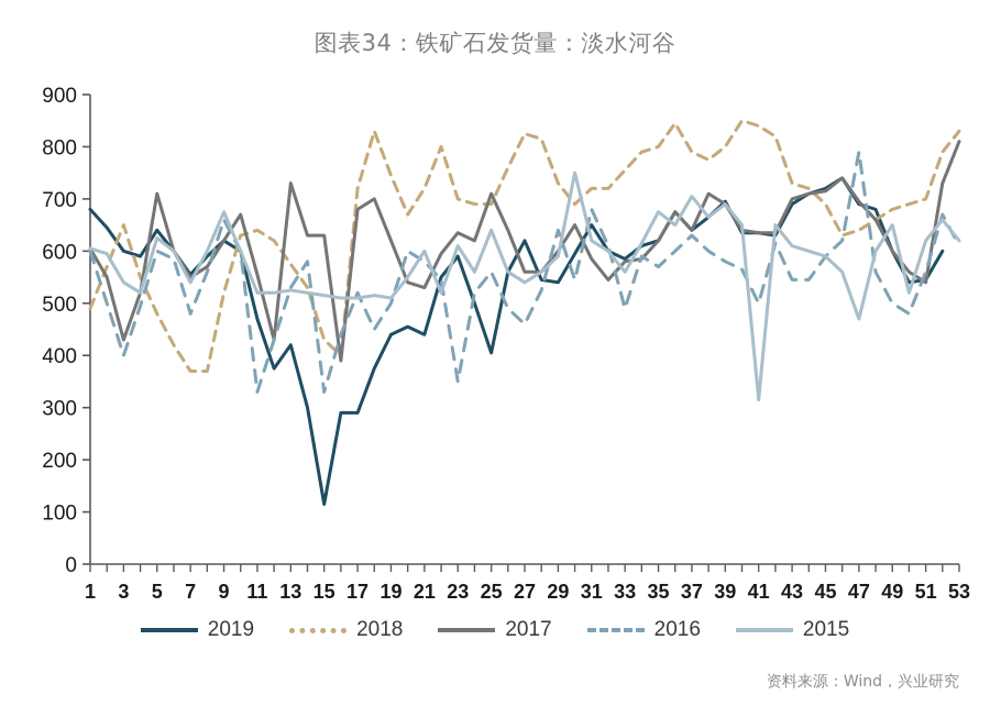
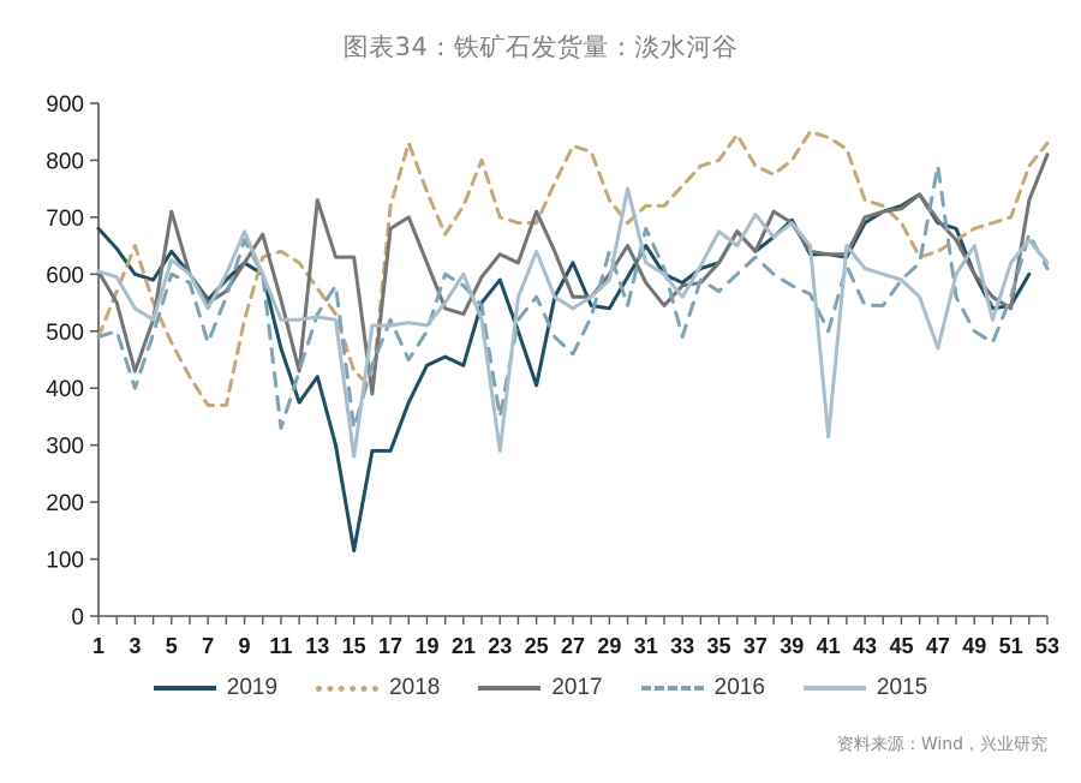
2016/1: 600 -> 490
2015/15: 520 -> 280
2015/23: 610 -> 290
